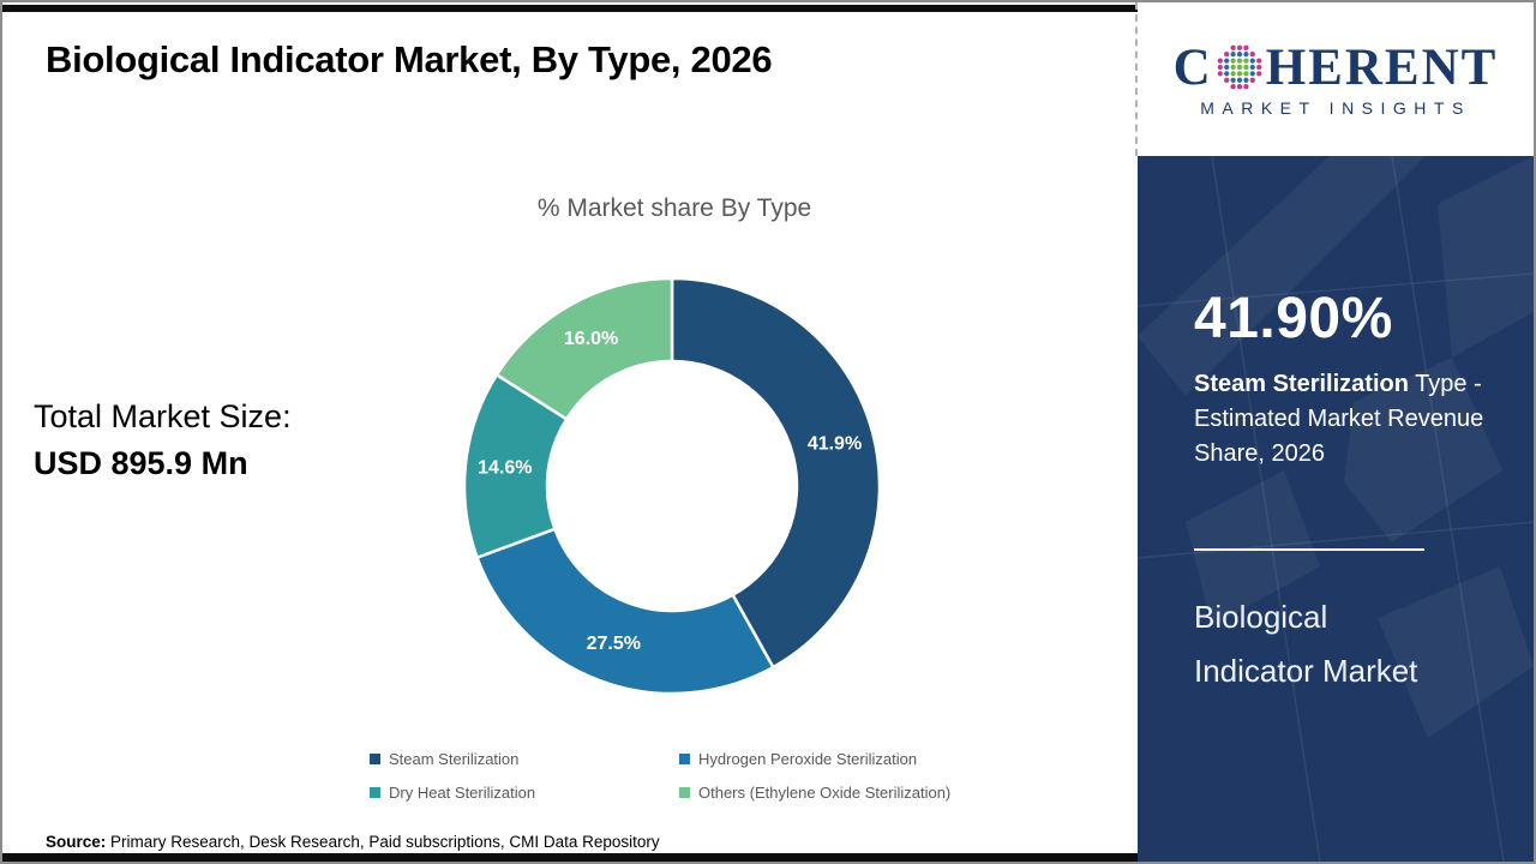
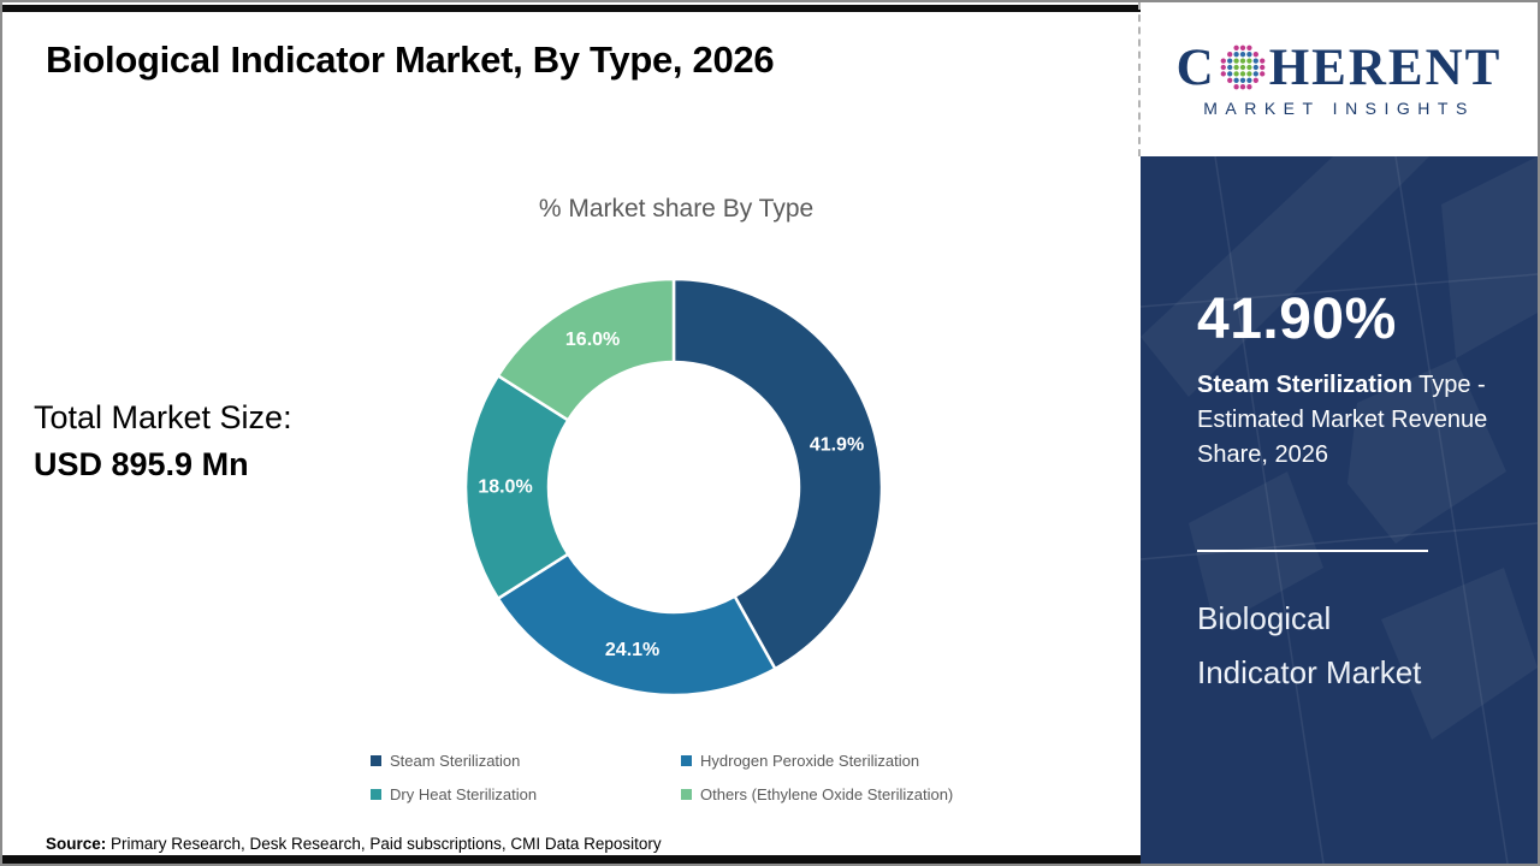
Hydrogen Peroxide Sterilization: 27.5% -> 24.1%
Dry Heat Sterilization: 14.6% -> 18.0%
